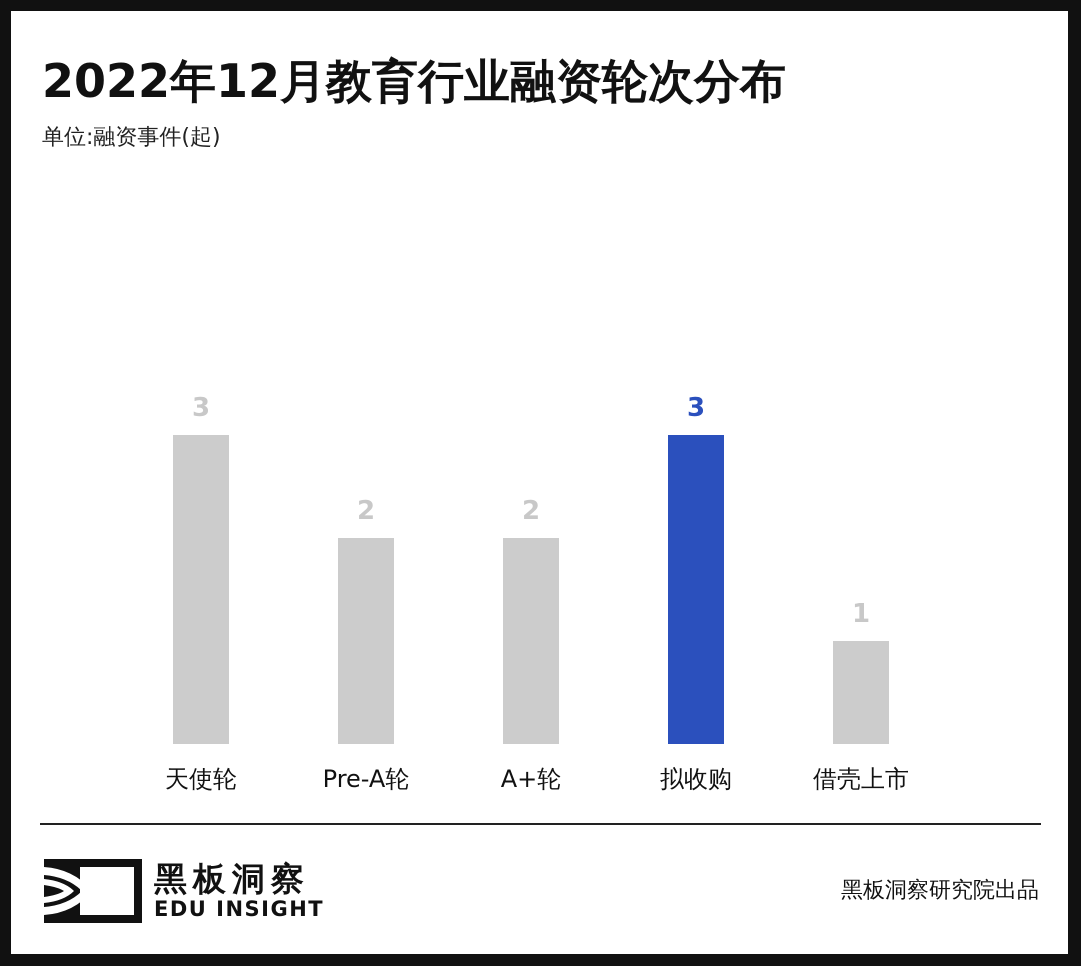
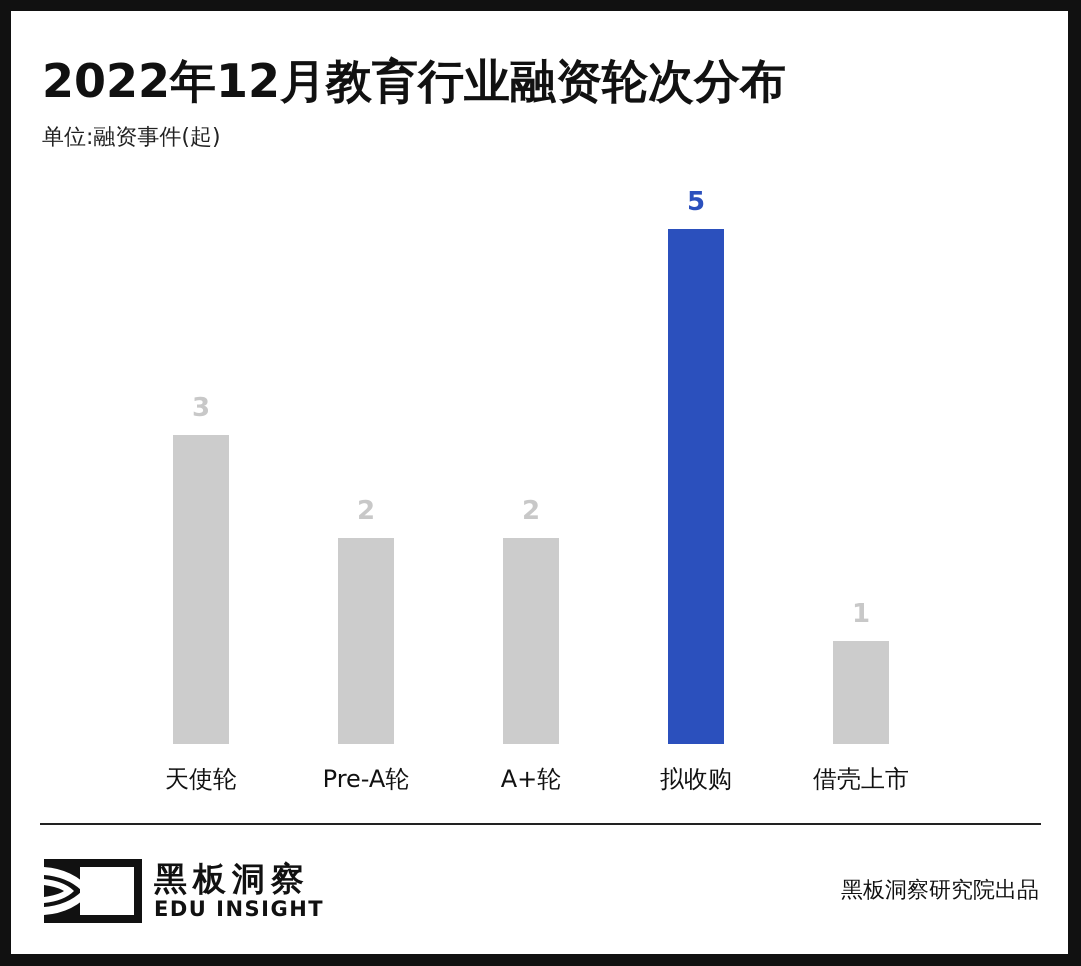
拟收购: 3 -> 5
